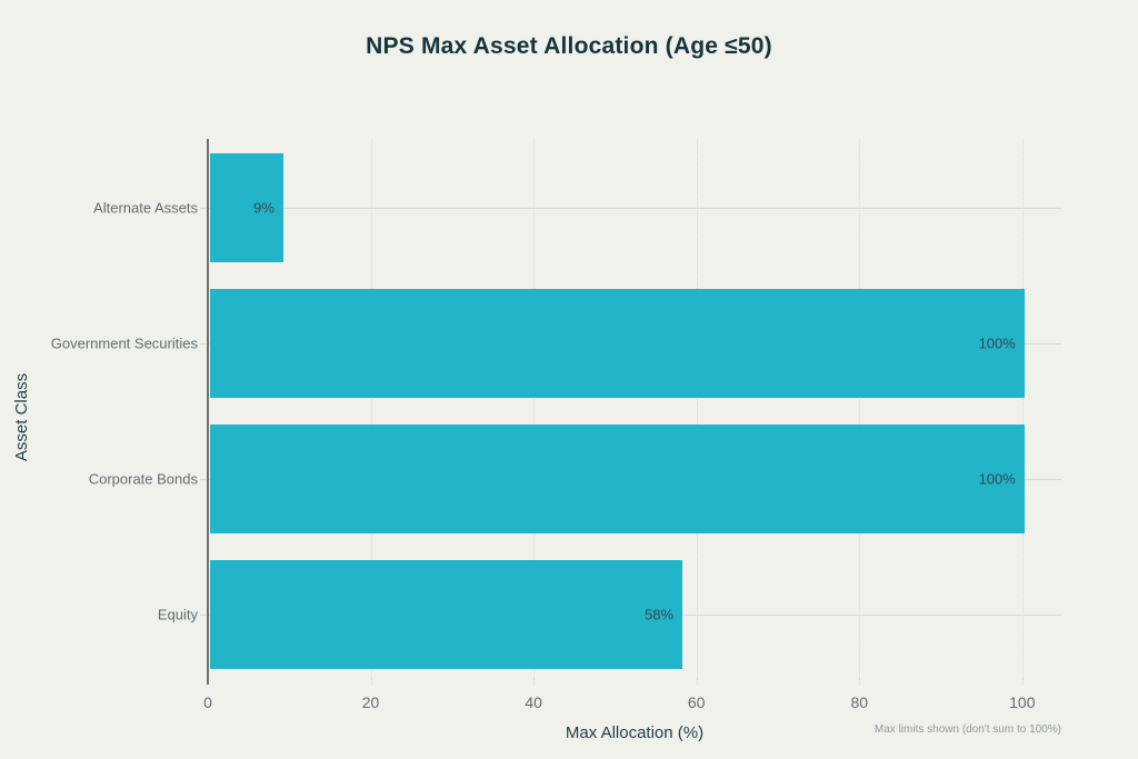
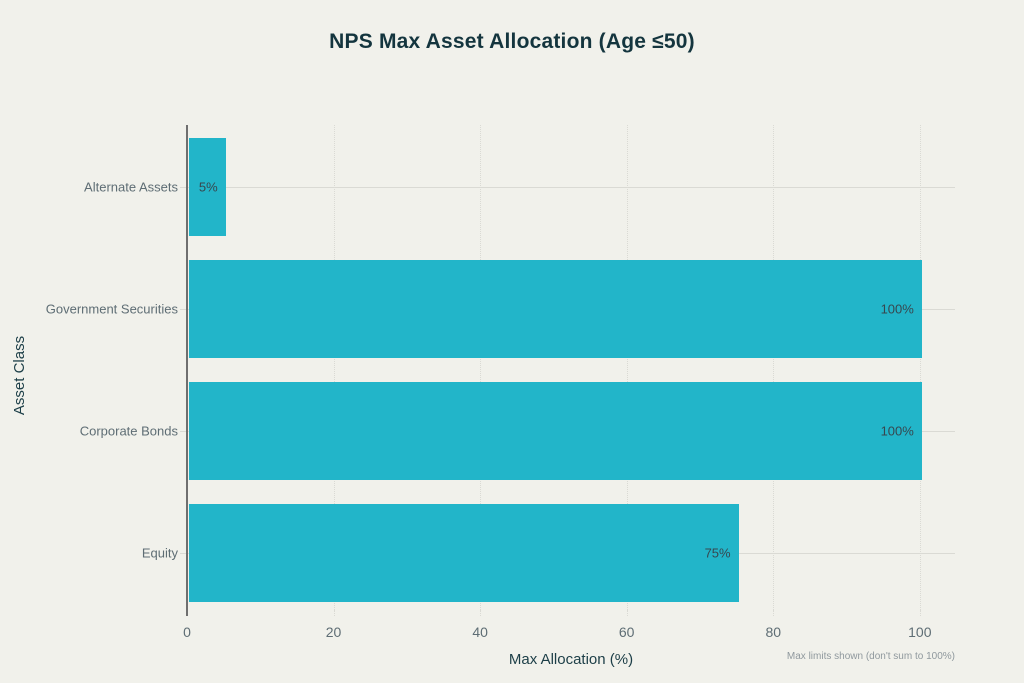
Alternate Assets: 9% -> 5%
Equity: 58% -> 75%
